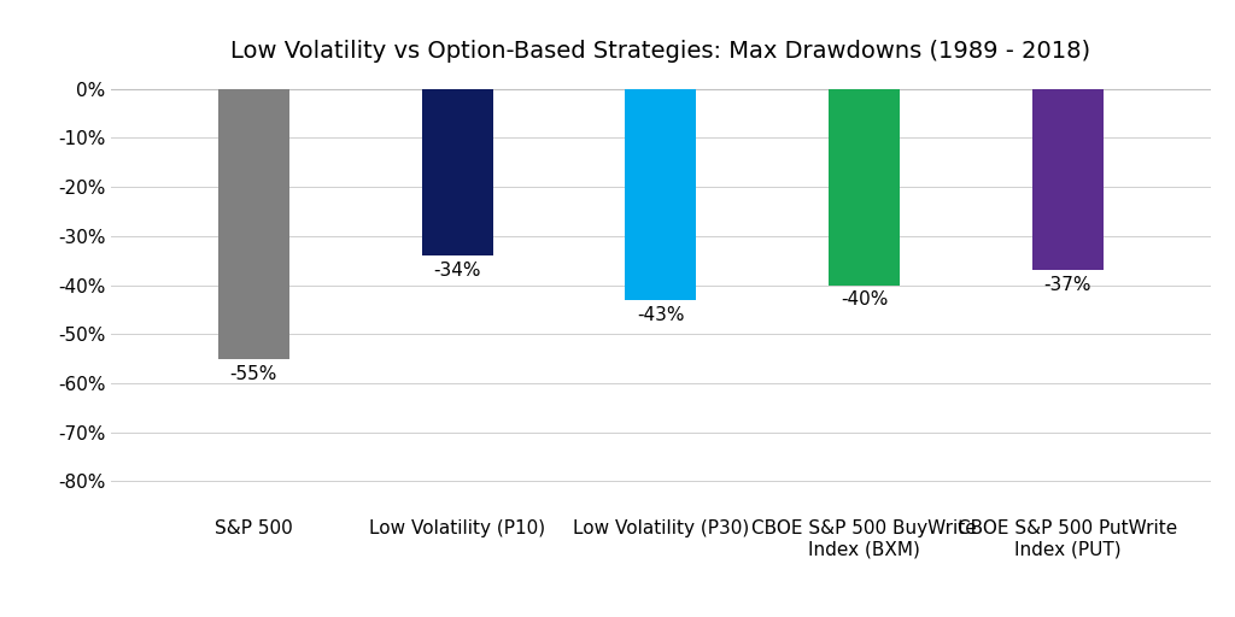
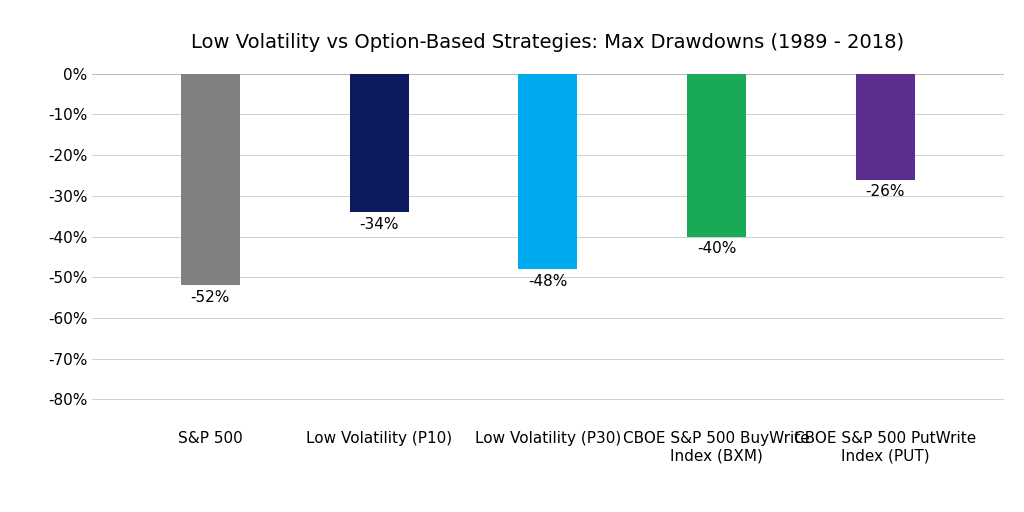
S&P 500: -55% -> -52%
Low Volatility (P30): -43% -> -48%
CBOE S&P 500 PutWrite Index (PUT): -37% -> -26%
